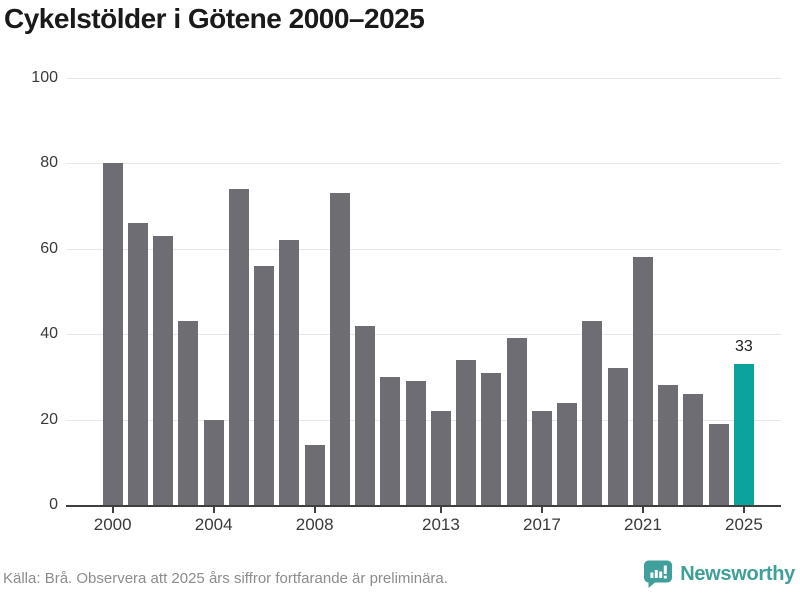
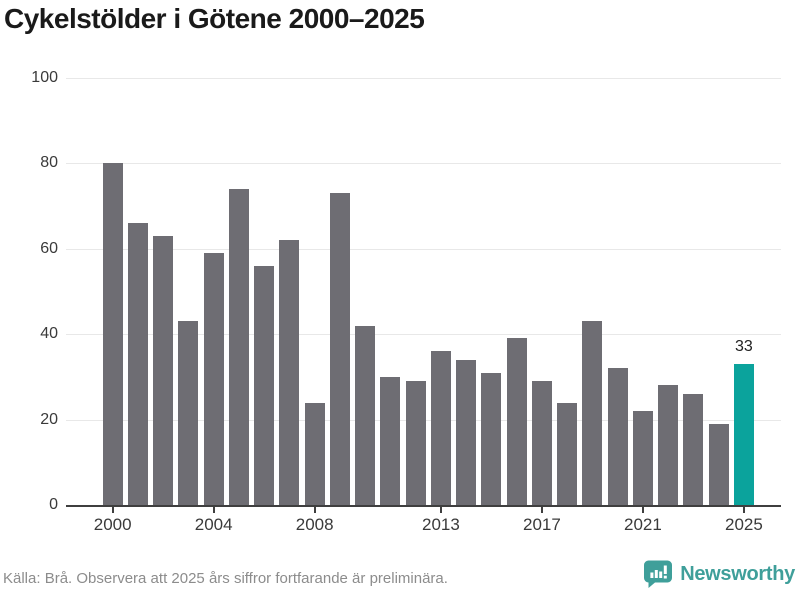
2004: 20 -> 59
2008: 14 -> 24
2013: 22 -> 36
2017: 22 -> 29
2021: 58 -> 22
